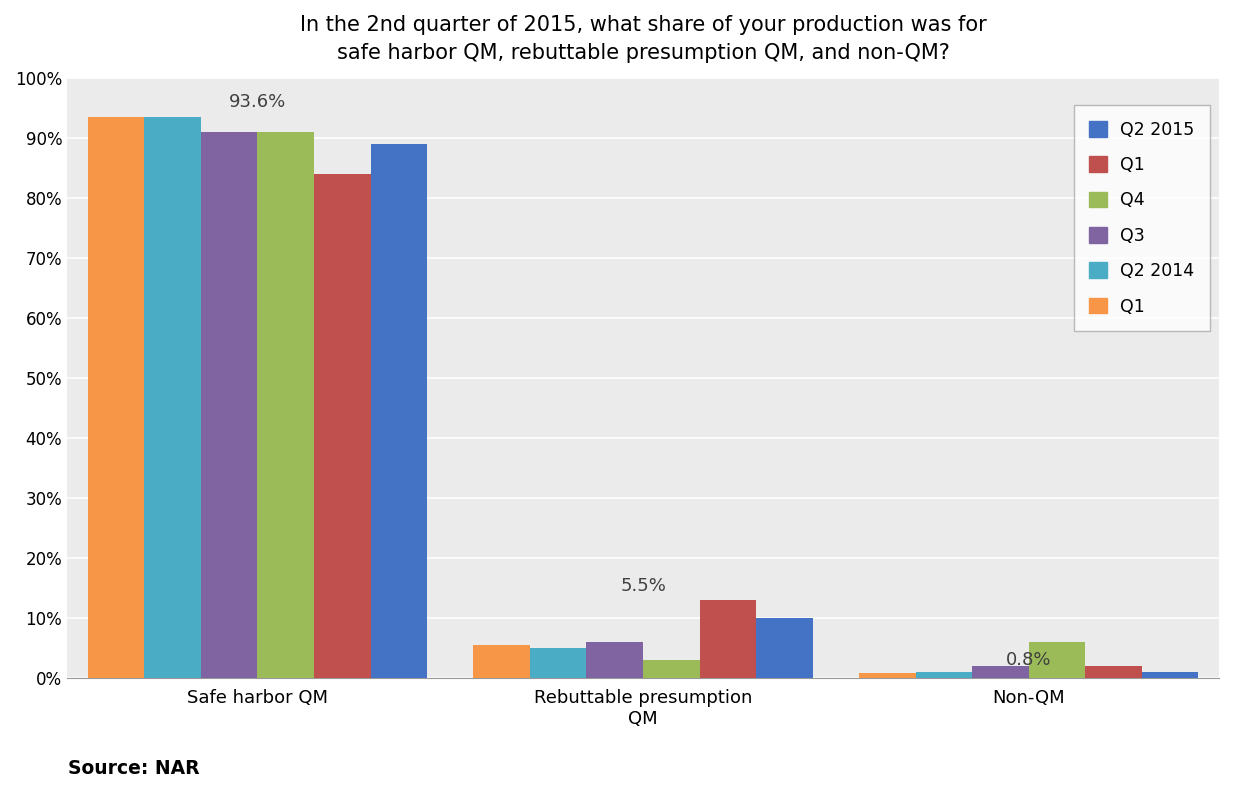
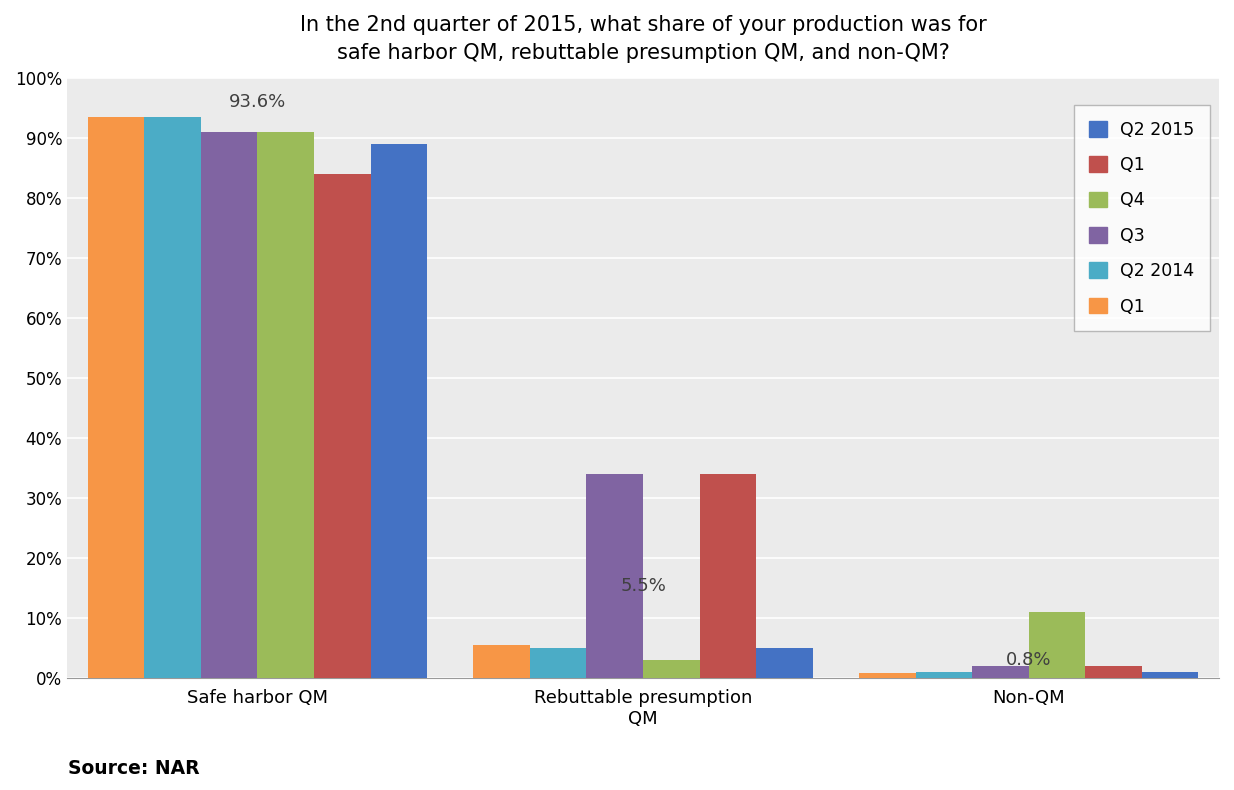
Q3/Rebuttable presumption QM: 6% -> 34%
Q1/Rebuttable presumption QM: 13% -> 34%
Q2 2015/Rebuttable presumption QM: 10% -> 5%
Q4/Non-QM: 6% -> 11%
